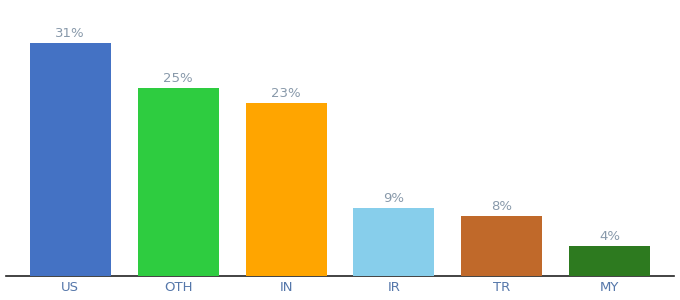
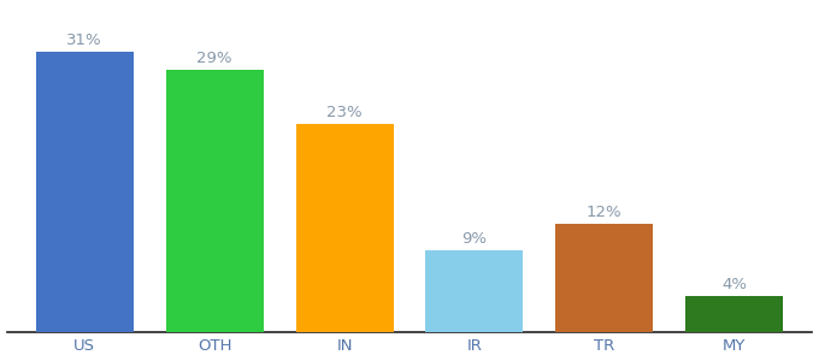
OTH: 25% -> 29%
TR: 8% -> 12%
